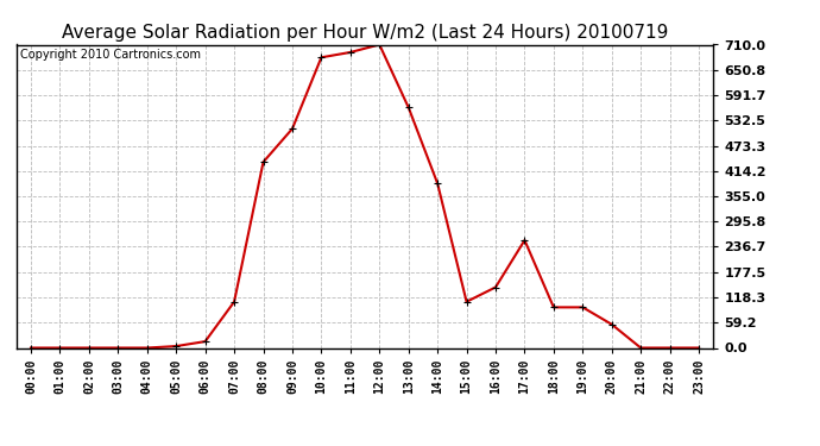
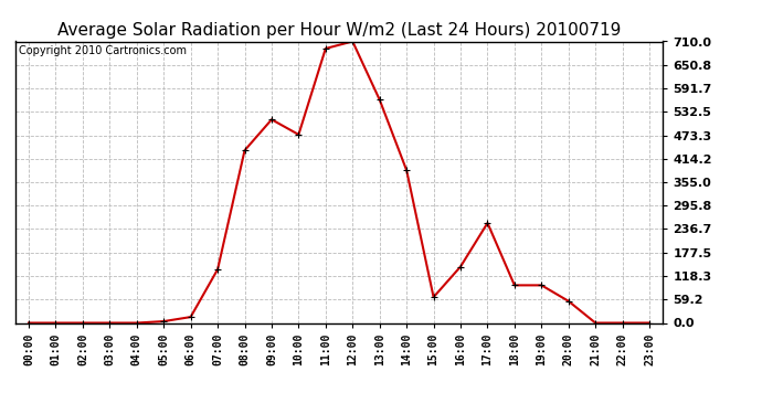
07:00: 108 -> 135
10:00: 680 -> 475
15:00: 108 -> 65
